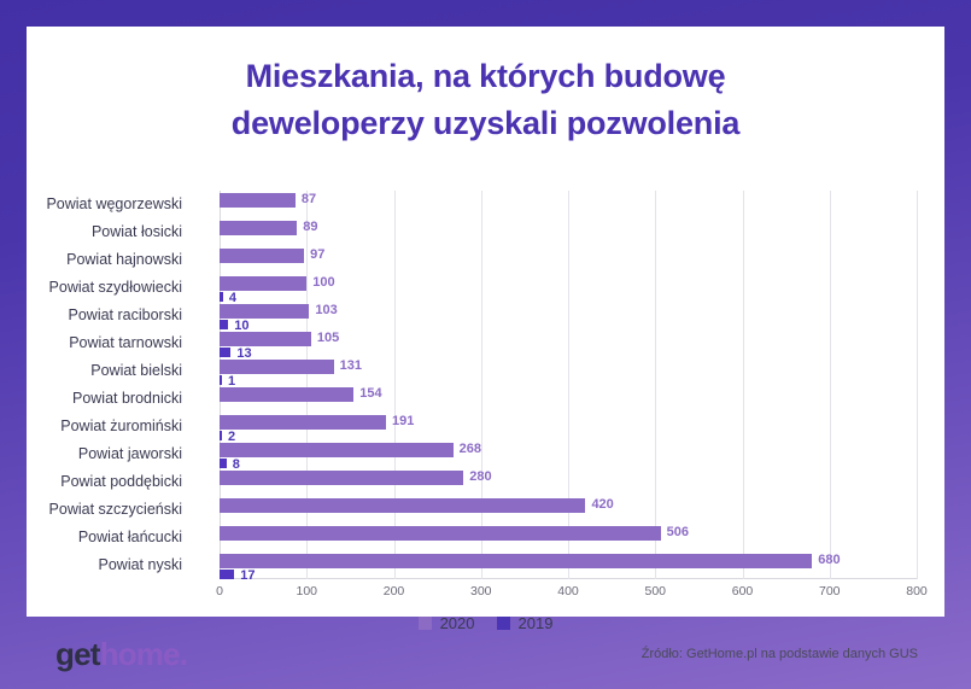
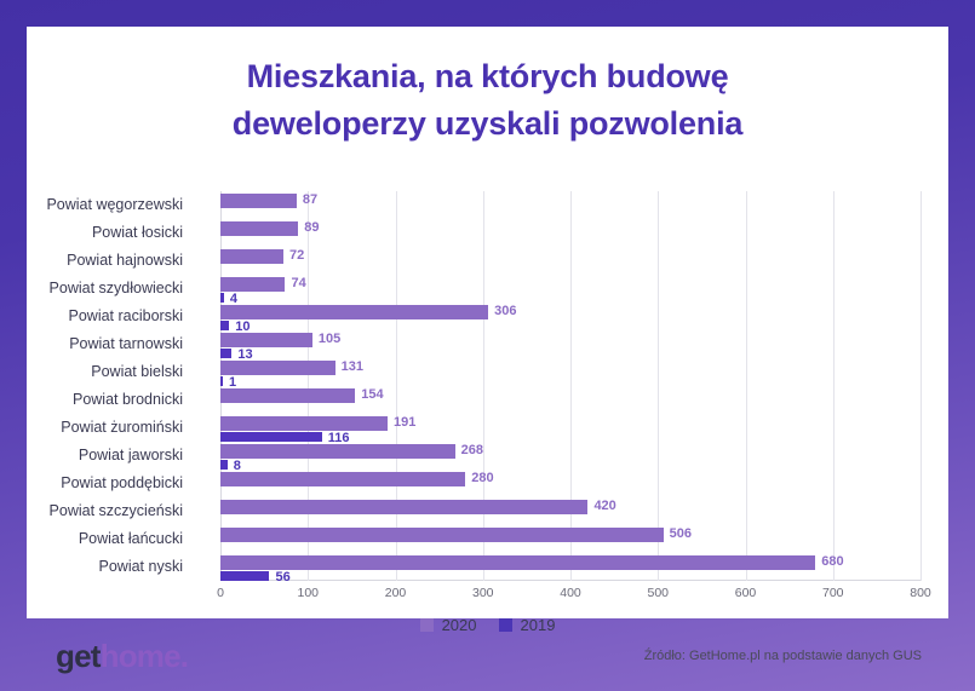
2020/Powiat hajnowski: 97 -> 72
2020/Powiat szydłowiecki: 100 -> 74
2020/Powiat raciborski: 103 -> 306
2019/Powiat żuromiński: 2 -> 116
2019/Powiat nyski: 17 -> 56
